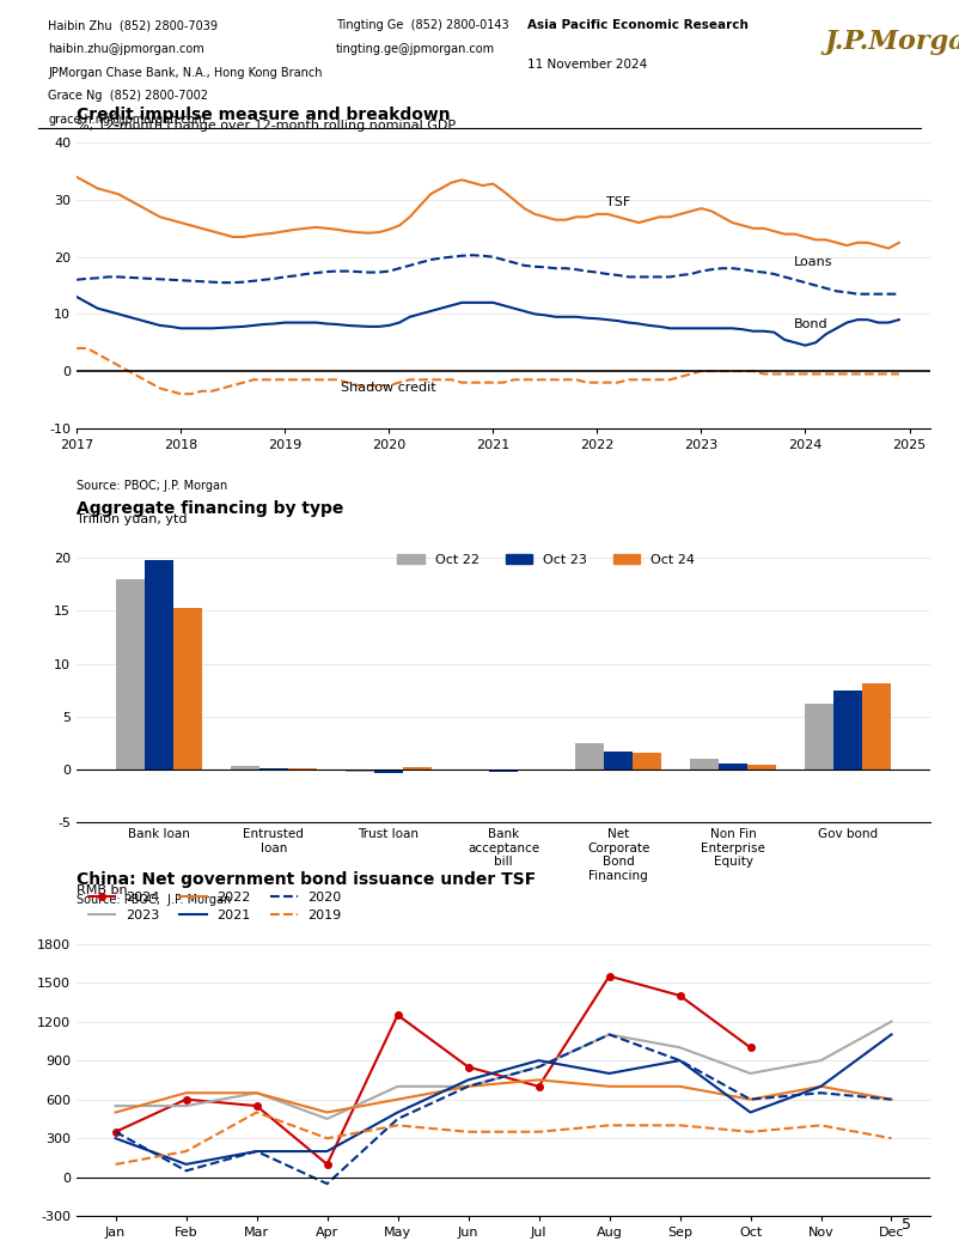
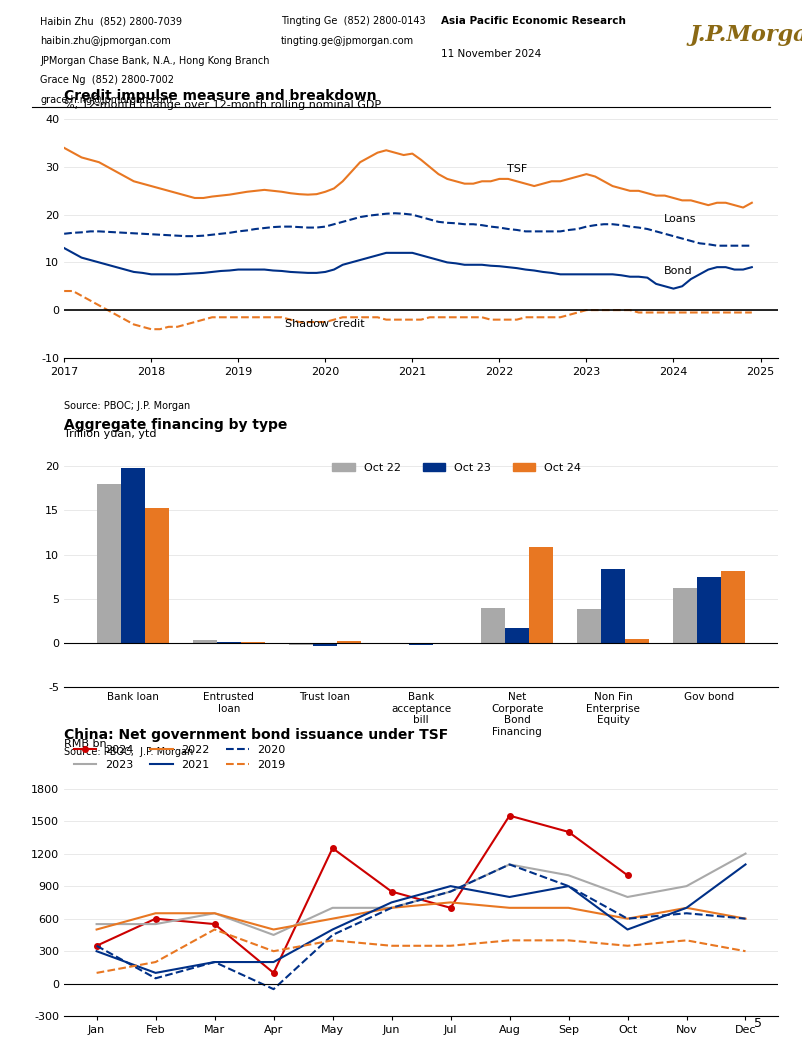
Aggregate financing by type/Oct 22/Net Corporate Bond Financing: 2.5 -> 4.0
Aggregate financing by type/Oct 24/Net Corporate Bond Financing: 1.6 -> 10.8
Aggregate financing by type/Oct 22/Non Fin Enterprise Equity: 1.0 -> 3.8
Aggregate financing by type/Oct 23/Non Fin Enterprise Equity: 0.5 -> 8.4
